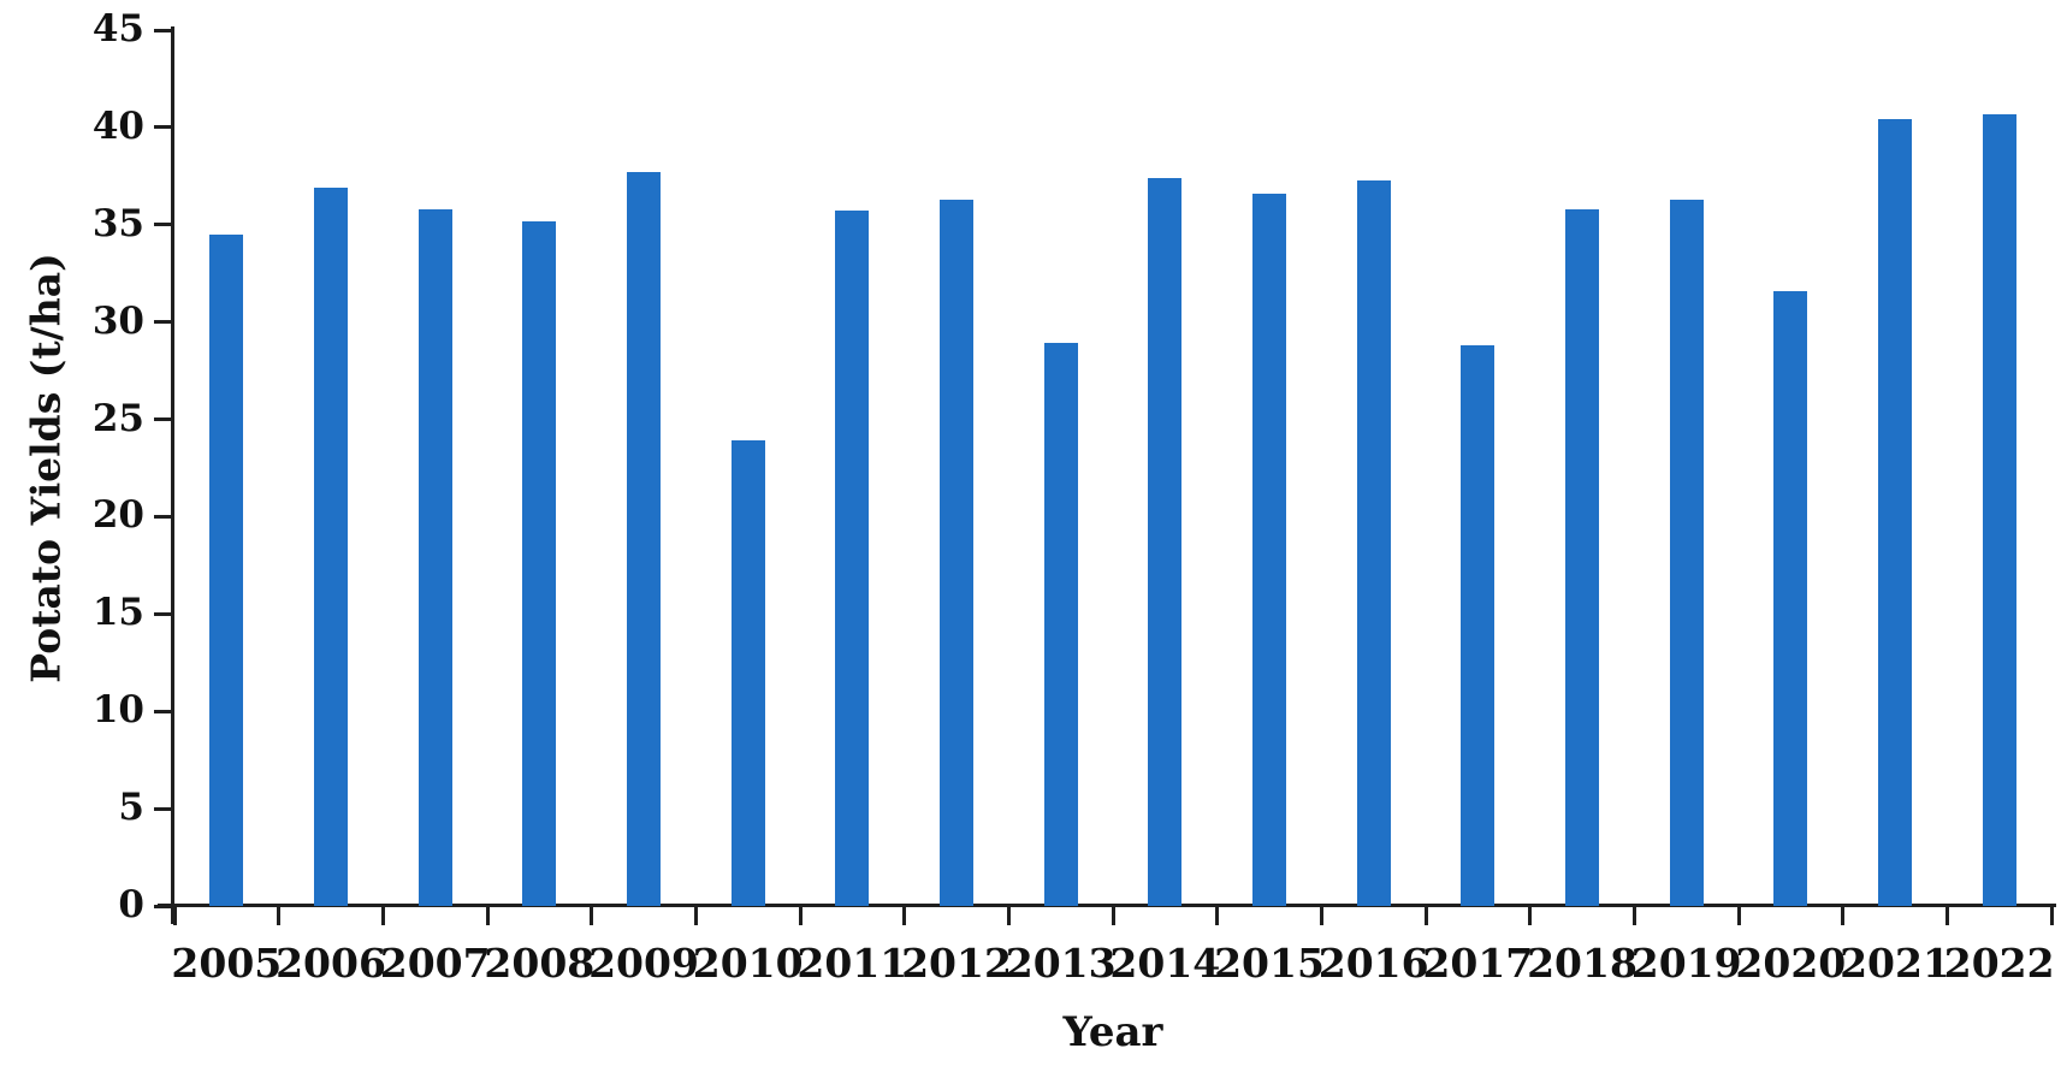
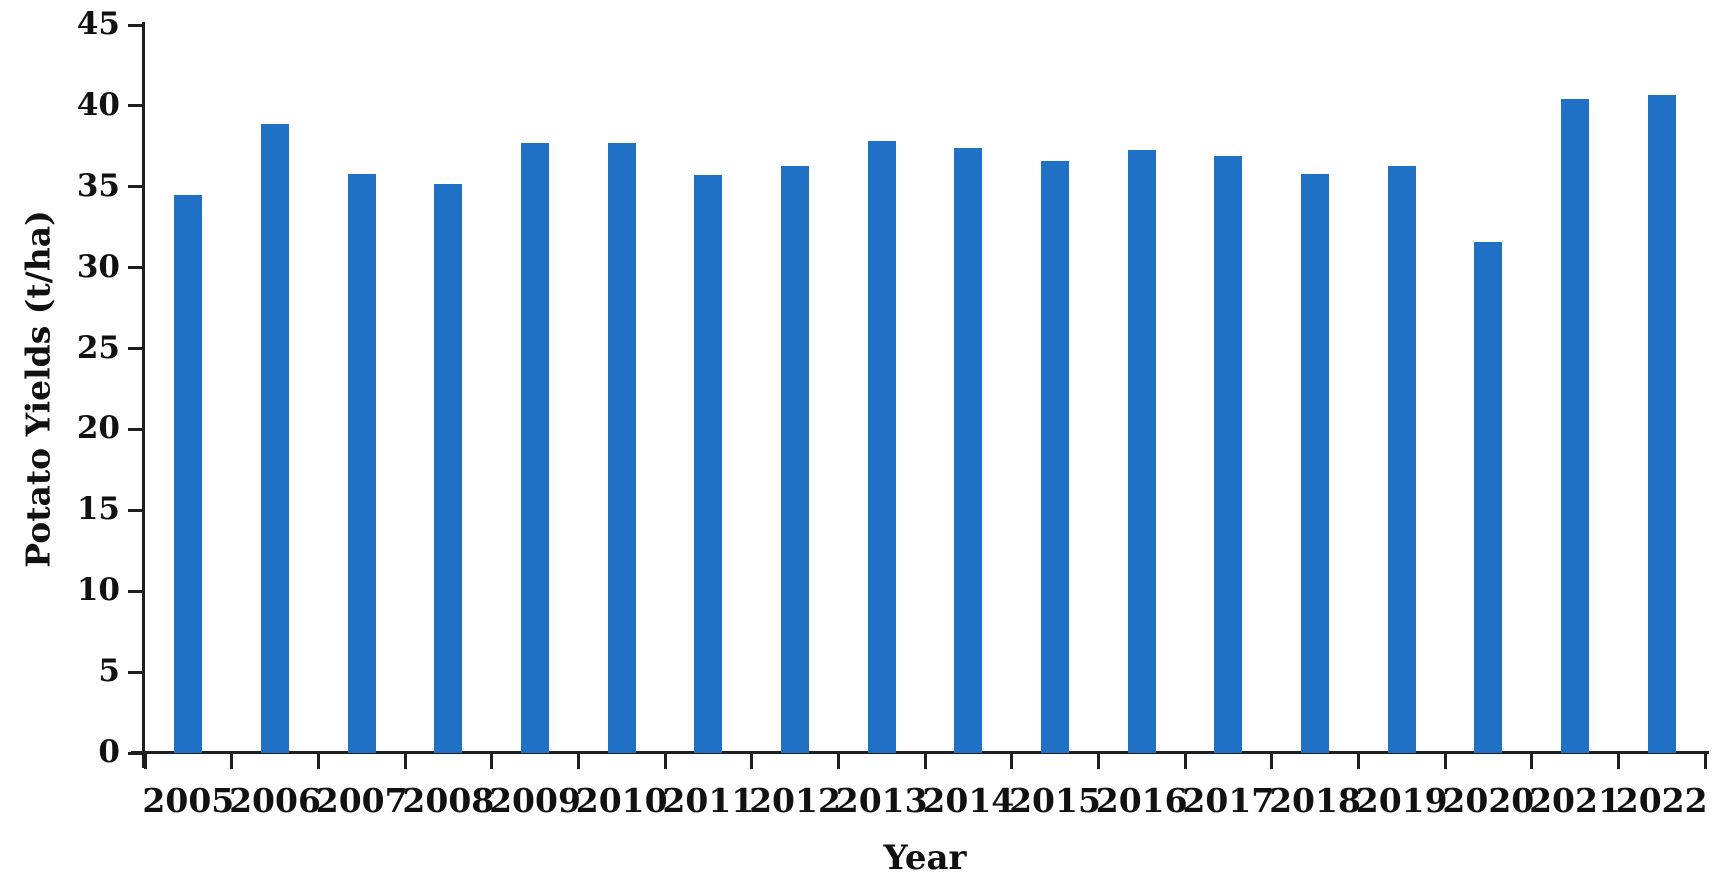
2006: 36.9 -> 38.9
2010: 23.9 -> 37.7
2013: 28.9 -> 37.8
2017: 28.8 -> 36.9
